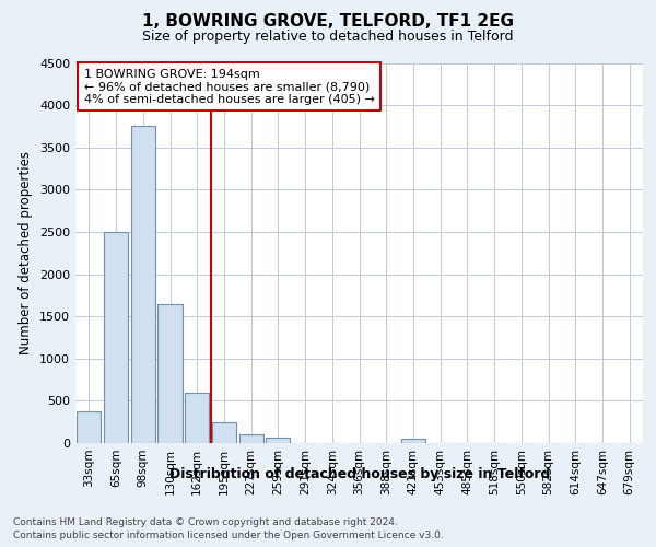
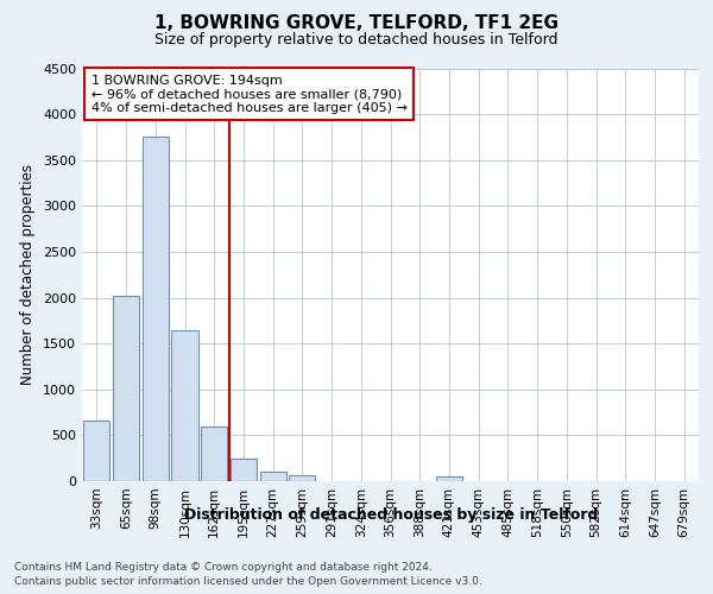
33sqm: 380 -> 660
65sqm: 2500 -> 2020
